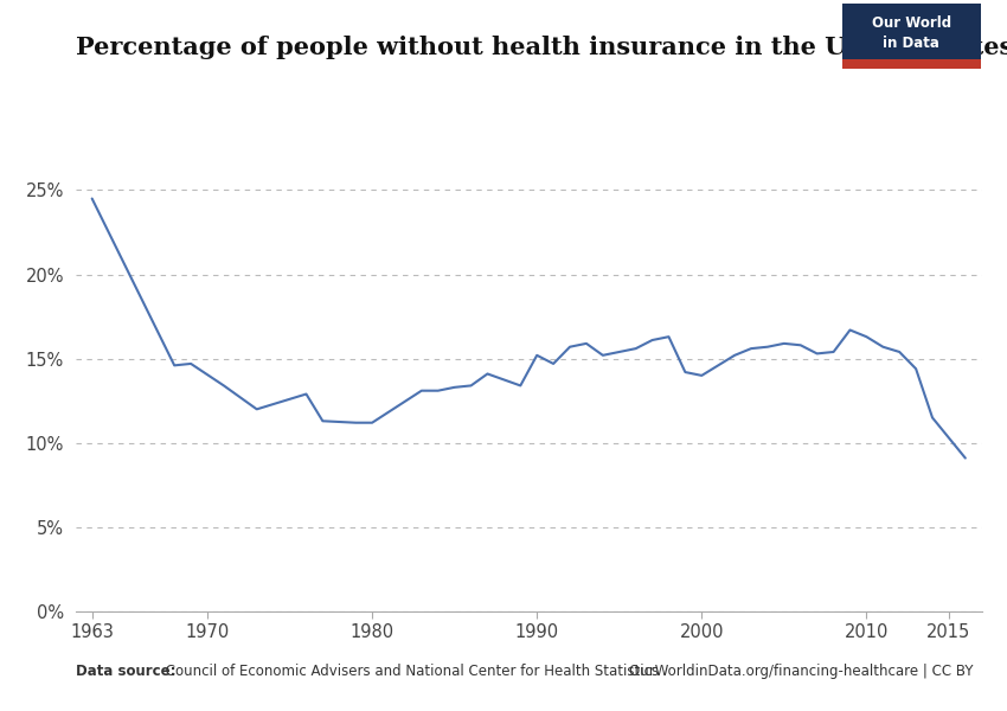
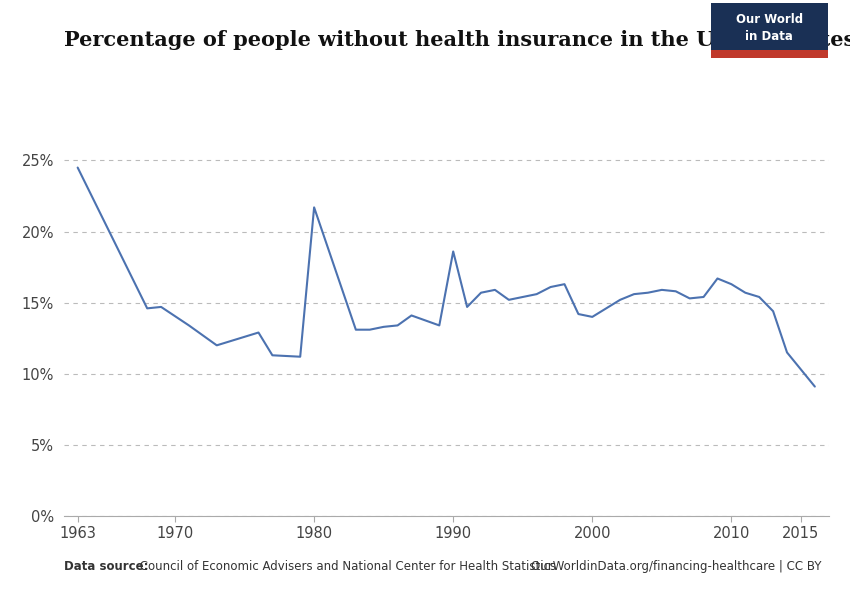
1980: 11.2% -> 21.7%
1990: 15.2% -> 18.6%
